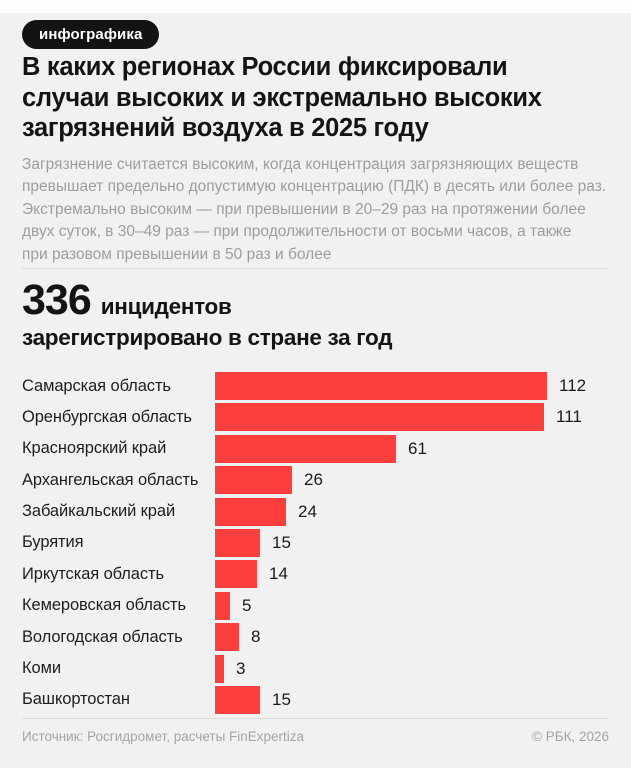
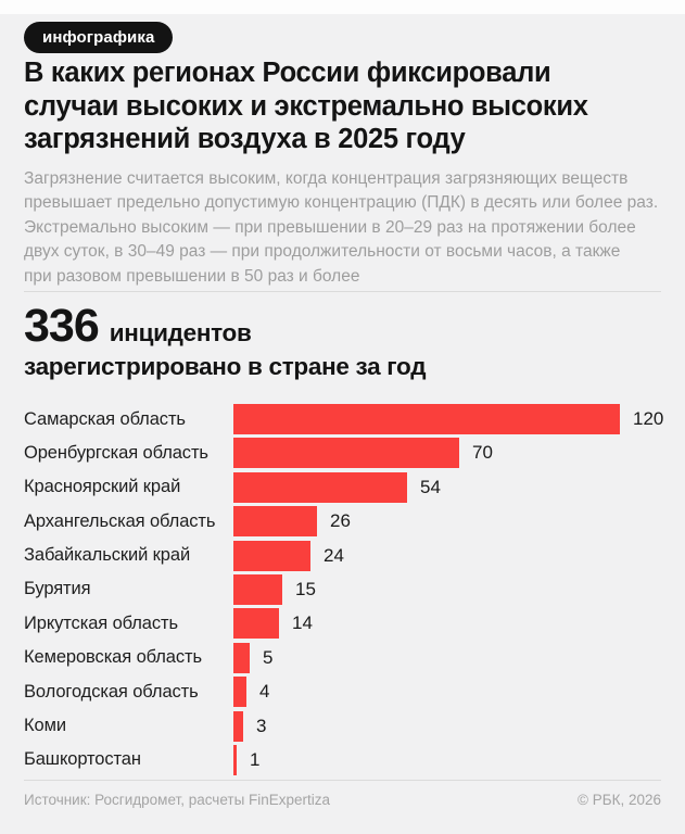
Самарская область: 112 -> 120
Оренбургская область: 111 -> 70
Красноярский край: 61 -> 54
Вологодская область: 8 -> 4
Башкортостан: 15 -> 1
